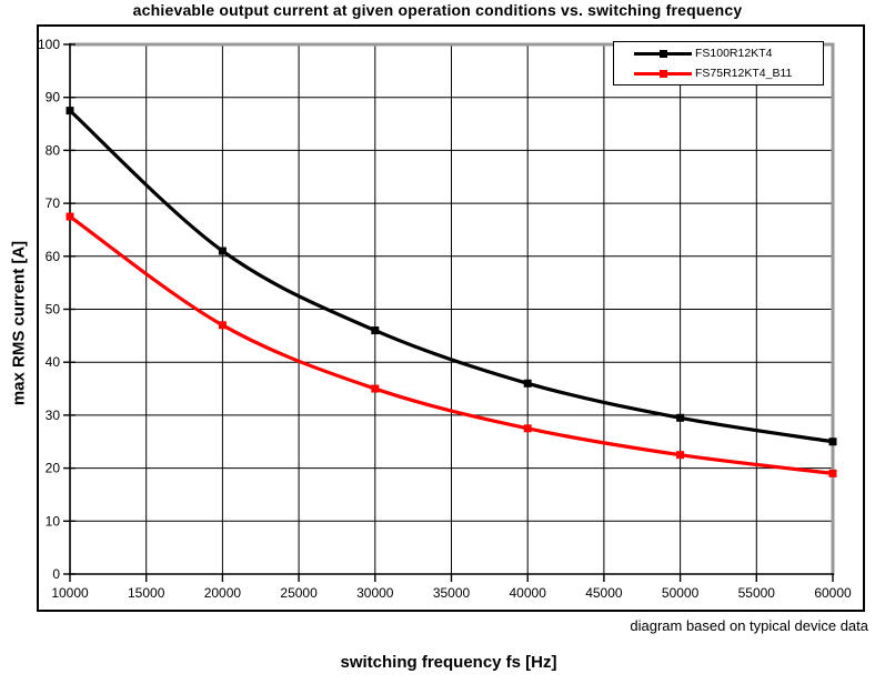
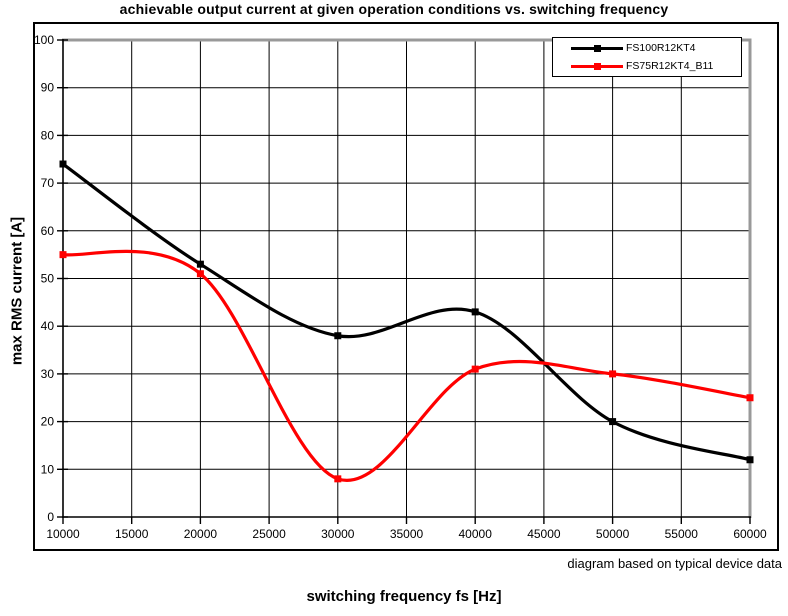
FS100R12KT4/10000: 88 -> 74
FS75R12KT4_B11/10000: 68 -> 55
FS100R12KT4/20000: 61 -> 53
FS75R12KT4_B11/20000: 47 -> 51
FS100R12KT4/30000: 46 -> 38
FS75R12KT4_B11/30000: 35 -> 8
FS100R12KT4/40000: 36 -> 43
FS75R12KT4_B11/40000: 28 -> 31
FS100R12KT4/50000: 30 -> 20
FS75R12KT4_B11/50000: 22 -> 30
FS100R12KT4/60000: 25 -> 12
FS75R12KT4_B11/60000: 19 -> 25
